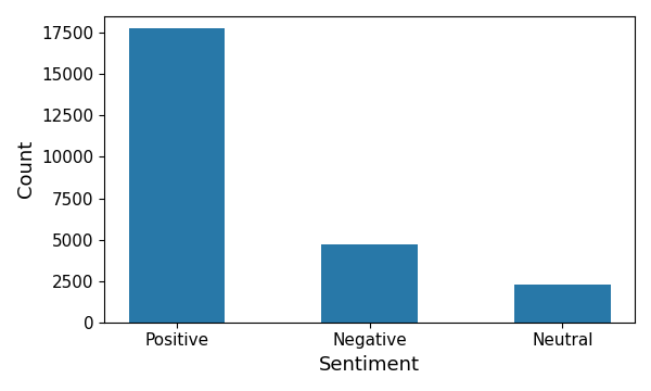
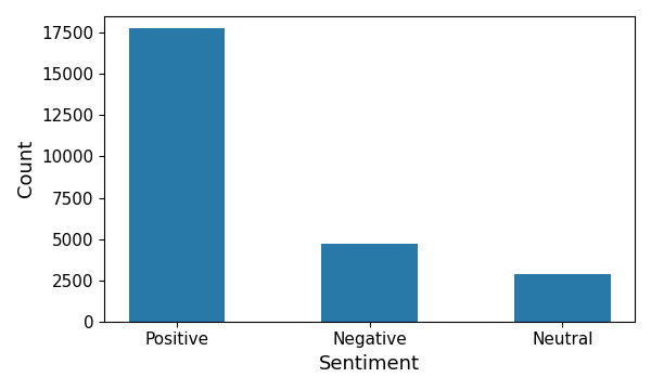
Neutral: 2300 -> 2900
